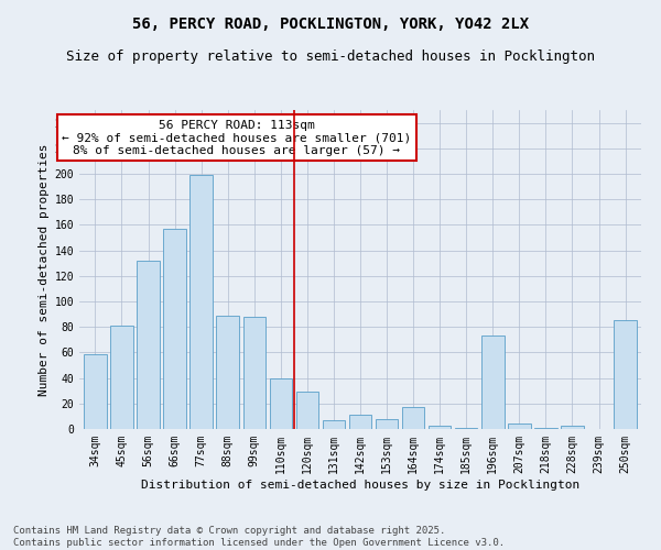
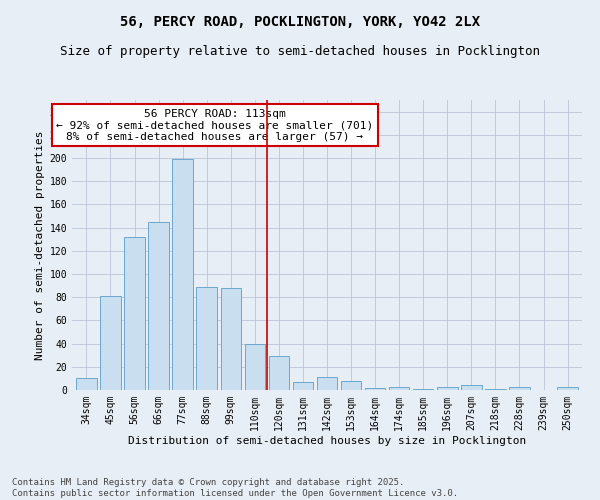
34sqm: 59 -> 10
66sqm: 157 -> 145
164sqm: 17 -> 2
196sqm: 73 -> 3
250sqm: 85 -> 3
